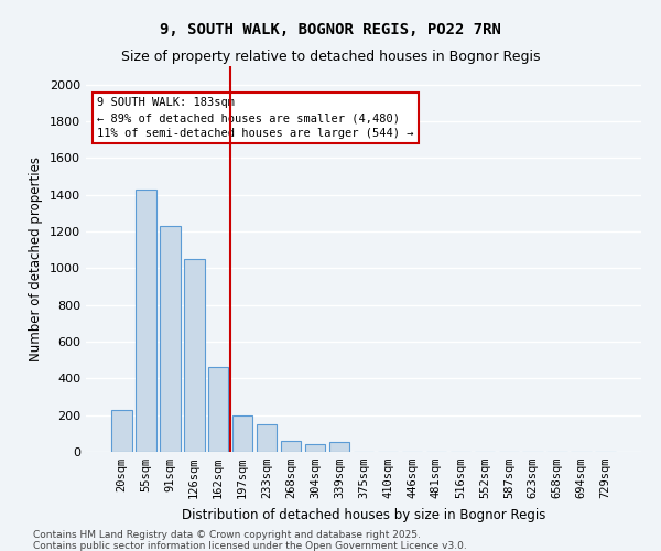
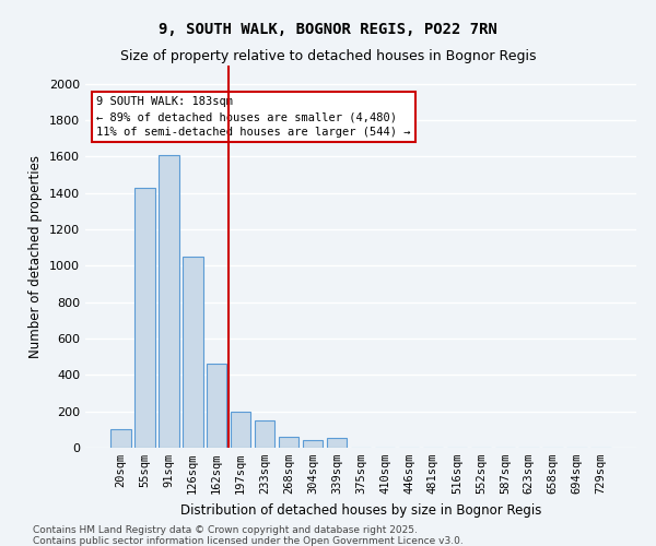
20sqm: 230 -> 100
91sqm: 1230 -> 1610
